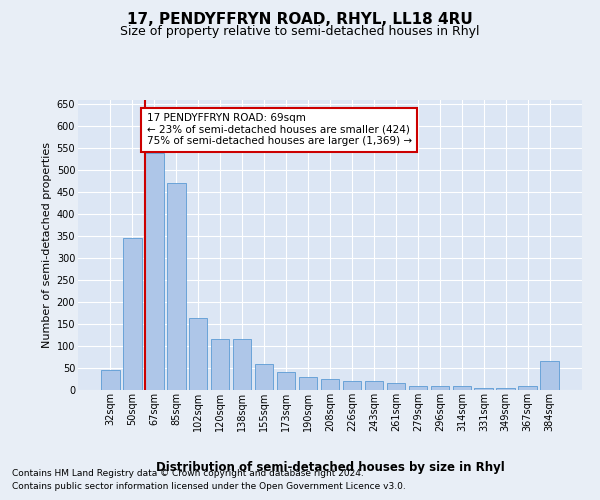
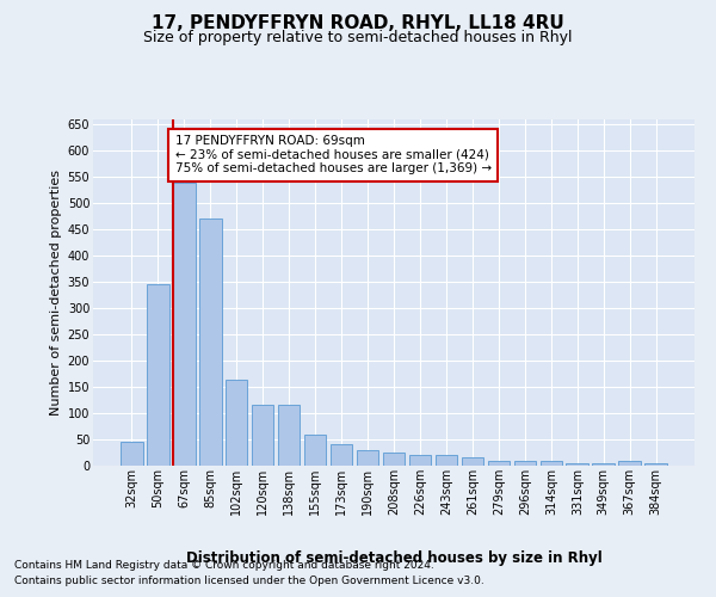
384sqm: 65 -> 5
